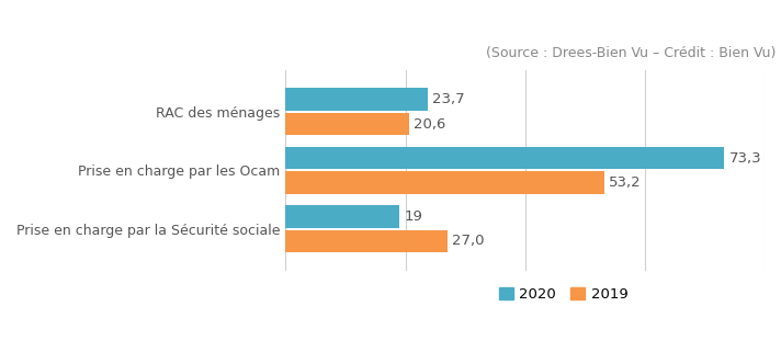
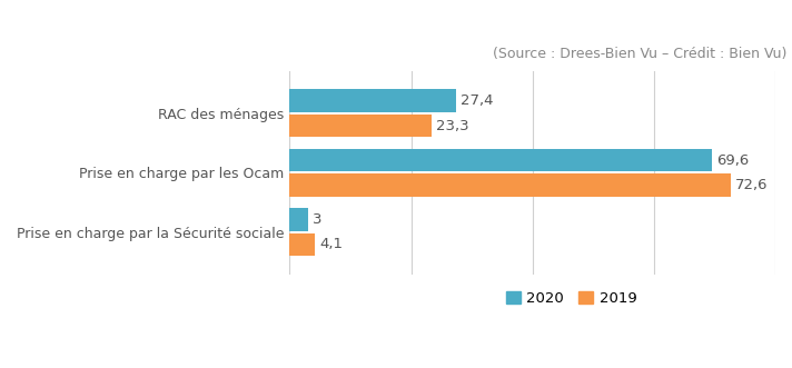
2020/RAC des ménages: 23,7 -> 27,4
2019/RAC des ménages: 20,6 -> 23,3
2020/Prise en charge par les Ocam: 73,3 -> 69,6
2019/Prise en charge par les Ocam: 53,2 -> 72,6
2020/Prise en charge par la Sécurité sociale: 19 -> 3
2019/Prise en charge par la Sécurité sociale: 27,0 -> 4,1
